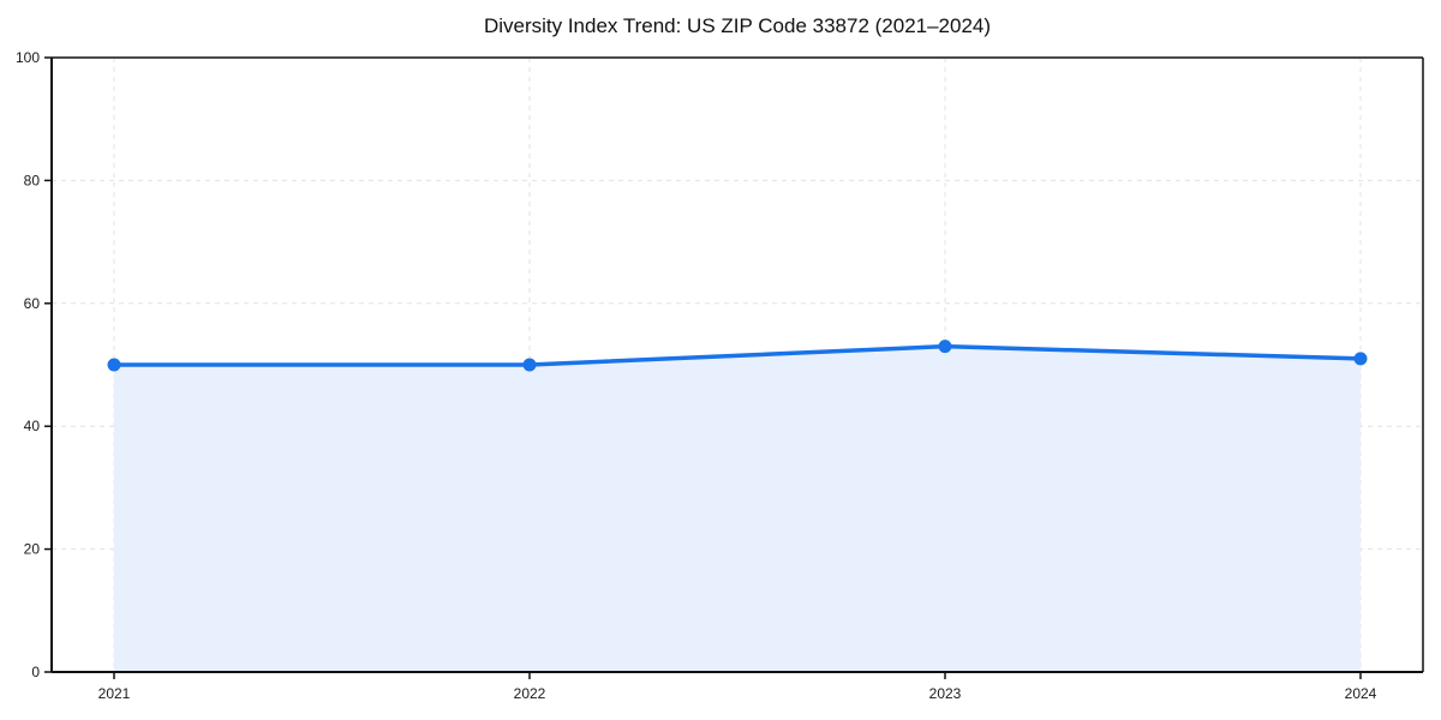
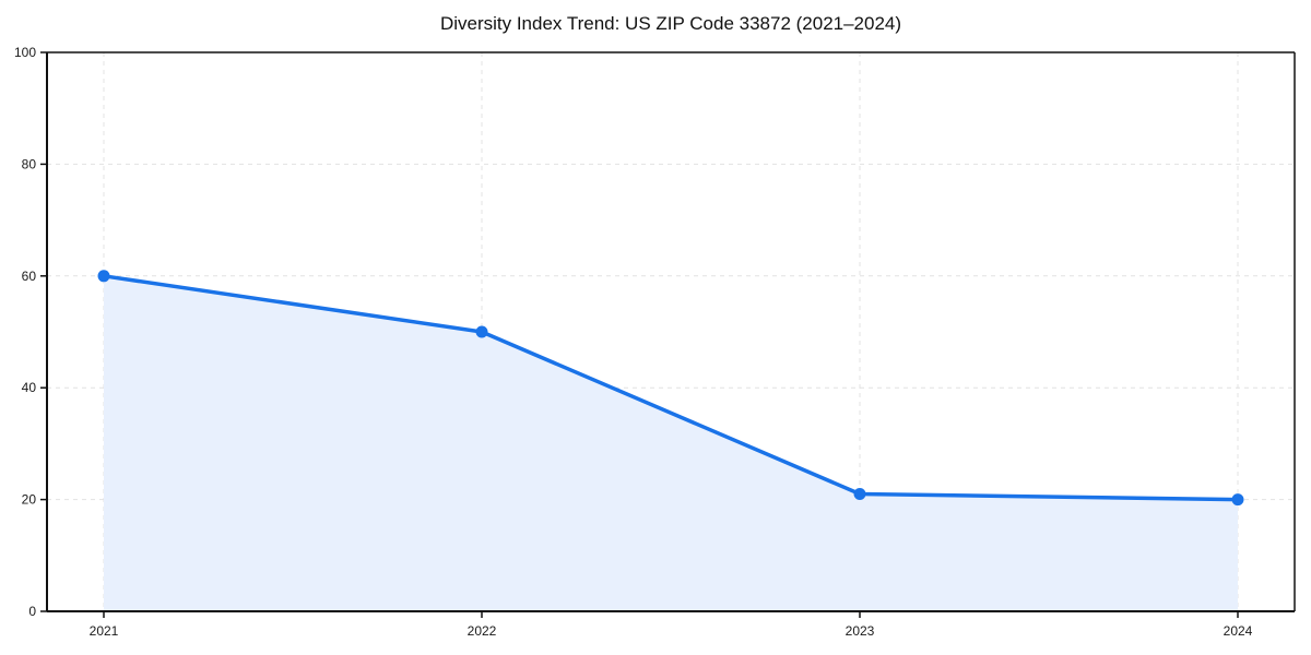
2021: 50 -> 60
2023: 53 -> 21
2024: 51 -> 20
